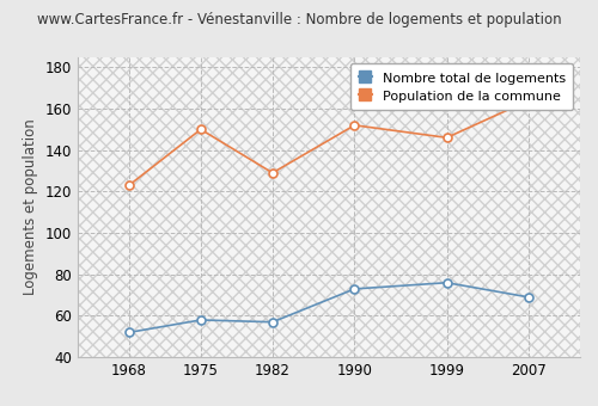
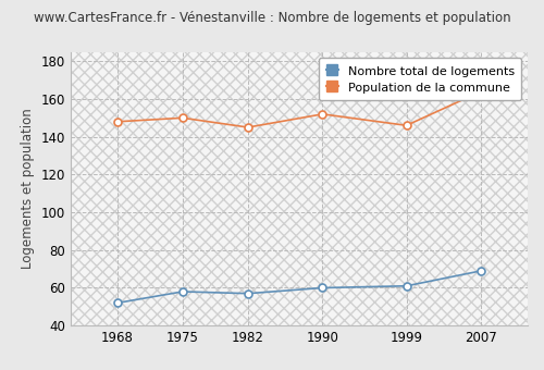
Population de la commune/1968: 123 -> 148
Population de la commune/1982: 129 -> 145
Nombre total de logements/1990: 73 -> 60
Nombre total de logements/1999: 76 -> 61
